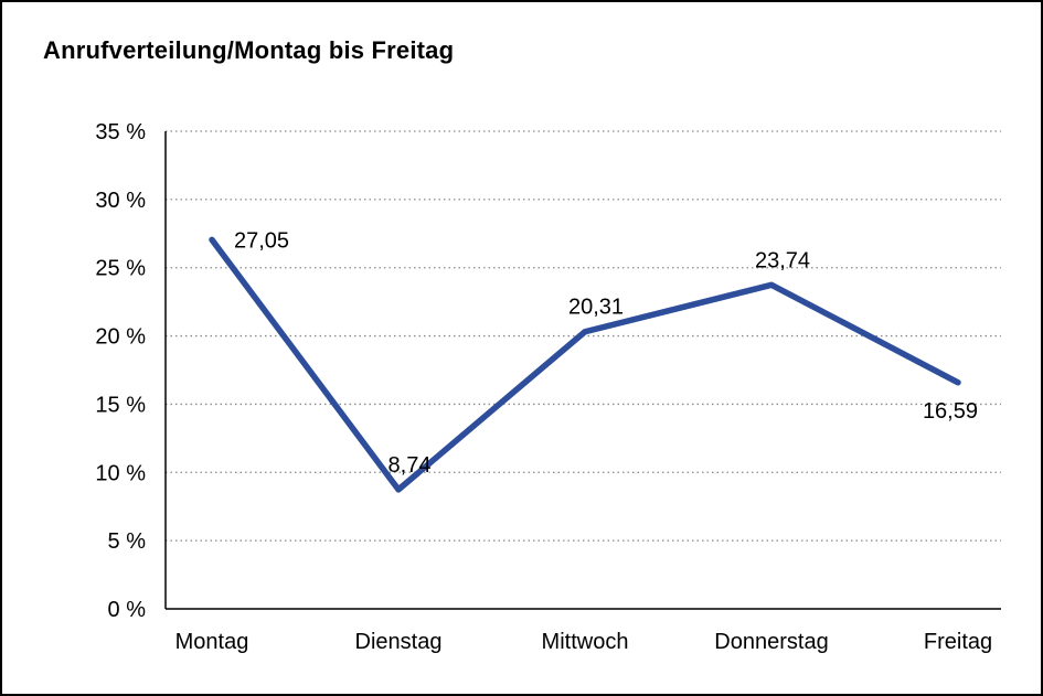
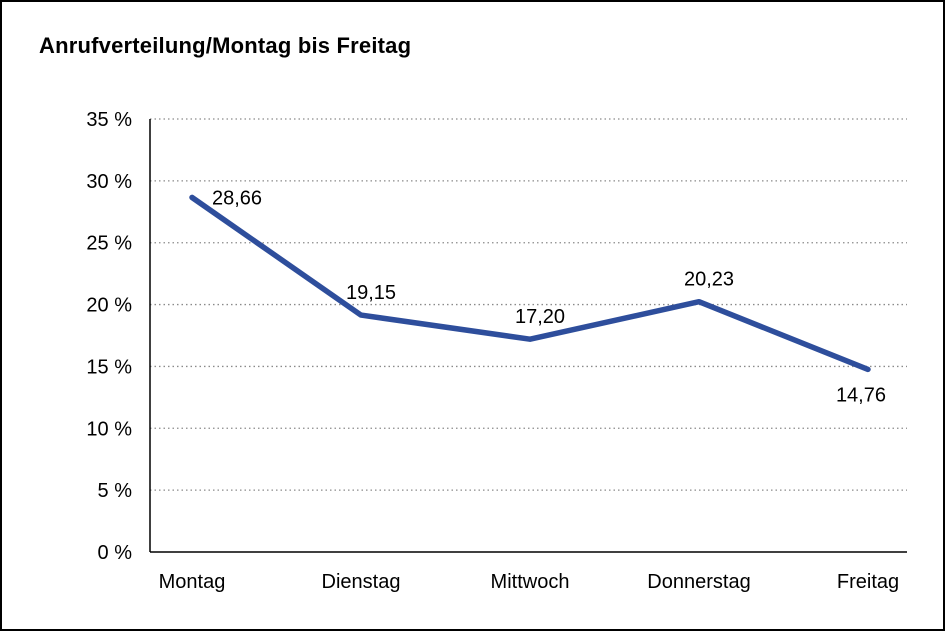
Montag: 27,05 -> 28,66
Dienstag: 8,74 -> 19,15
Mittwoch: 20,31 -> 17,20
Donnerstag: 23,74 -> 20,23
Freitag: 16,59 -> 14,76
